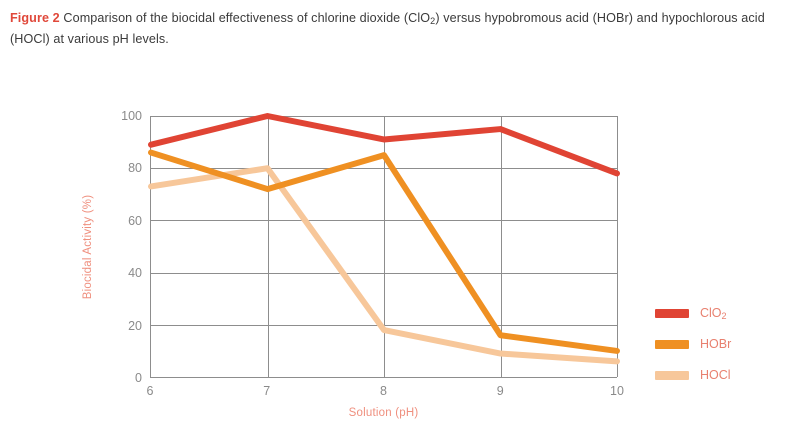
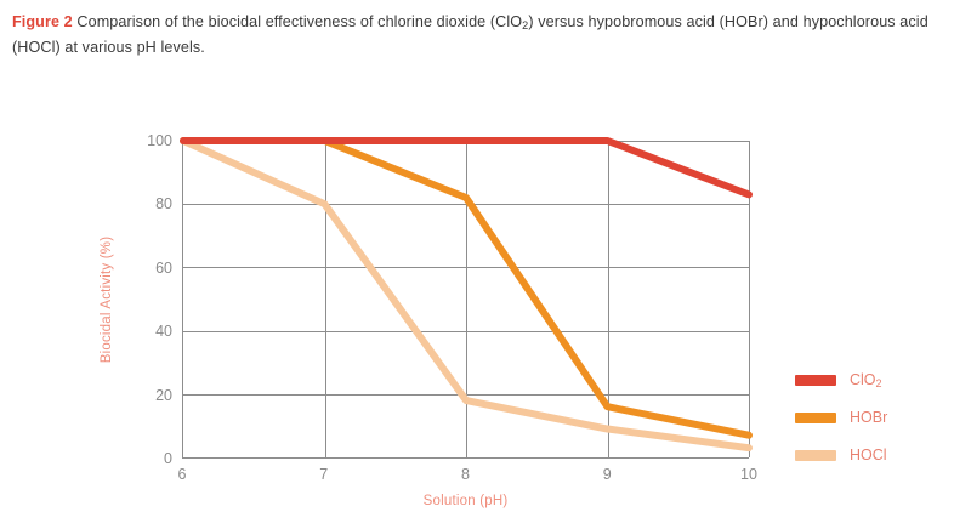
ClO2/6: 89 -> 100
HOBr/6: 86 -> 100
HOCl/6: 73 -> 100
HOBr/7: 72 -> 100
ClO2/8: 91 -> 100
HOBr/8: 85 -> 82
ClO2/9: 95 -> 100
ClO2/10: 78 -> 83
HOBr/10: 10 -> 7
HOCl/10: 6 -> 3
